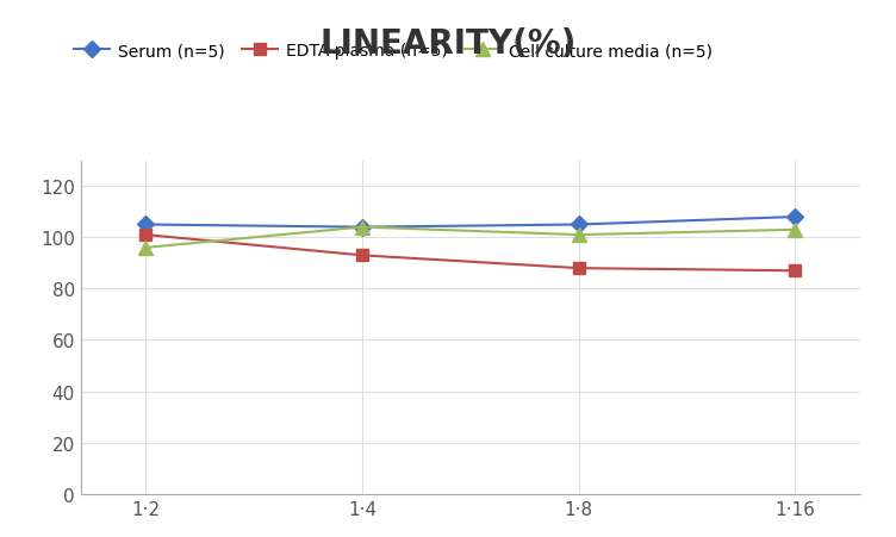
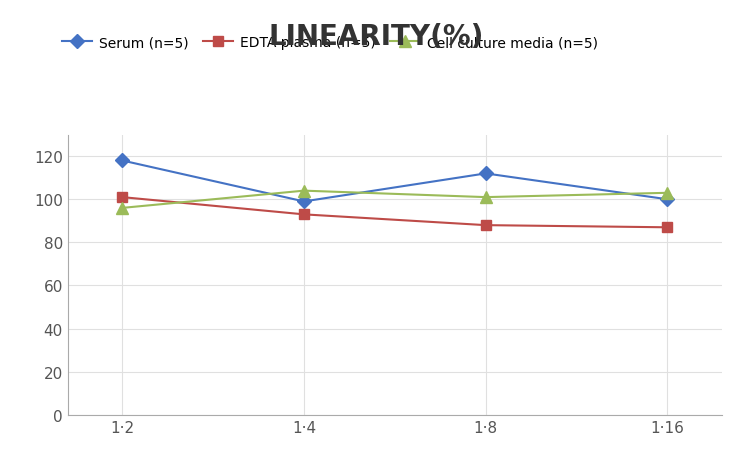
Serum (n=5)/1·2: 105 -> 118
Serum (n=5)/1·4: 104 -> 99
Serum (n=5)/1·8: 105 -> 112
Serum (n=5)/1·16: 108 -> 100
